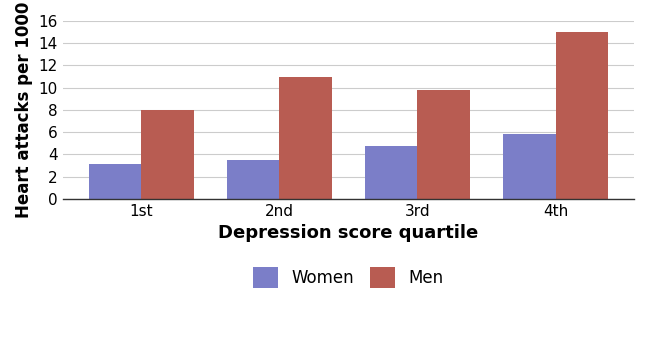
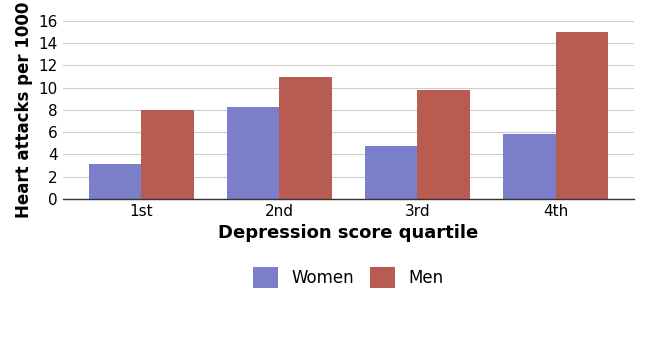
Women/2nd: 3.5 -> 8.3
